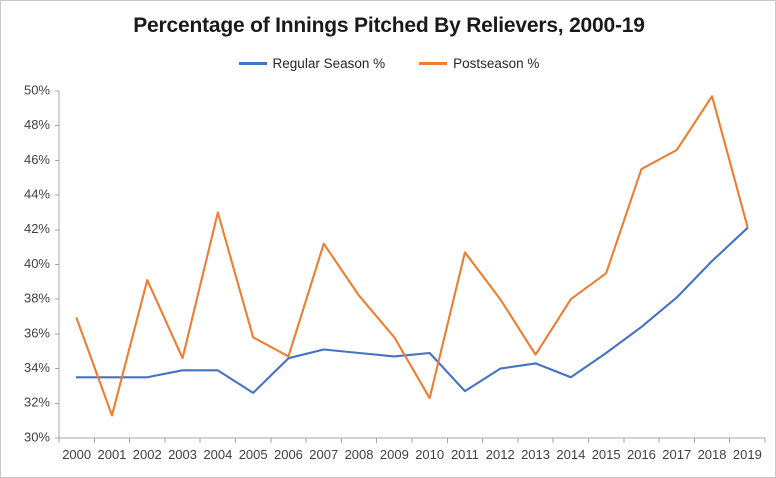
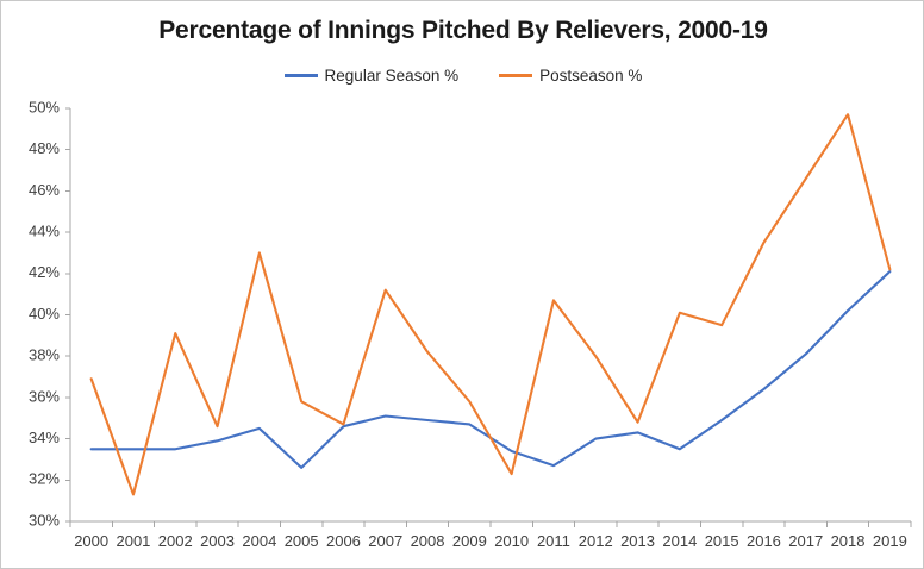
Regular Season %/2004: 33.9% -> 34.5%
Regular Season %/2010: 34.9% -> 33.4%
Postseason %/2014: 38.0% -> 40.1%
Postseason %/2016: 45.5% -> 43.5%
